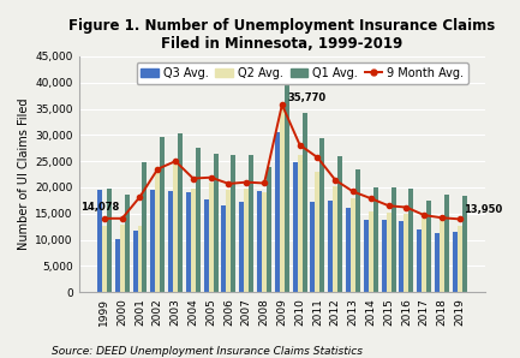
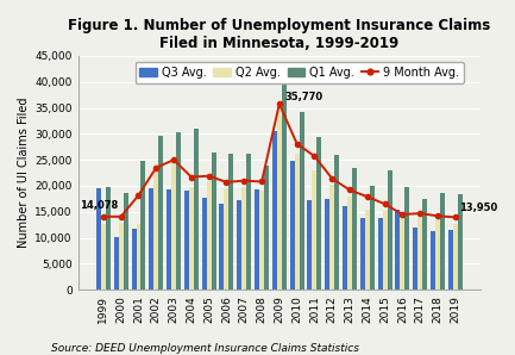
Q1 Avg./2004: 27,600 -> 31,000
Q1 Avg./2015: 19,900 -> 23,000
Q3 Avg./2016: 13,600 -> 15,500
9 Month Avg./2016: 16,200 -> 14,500
